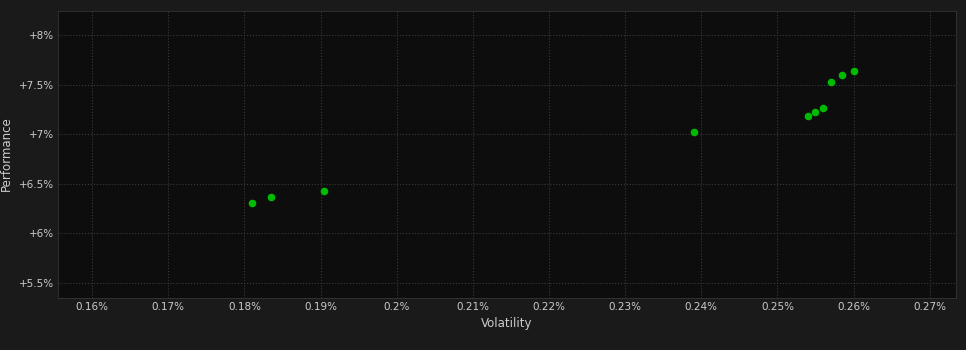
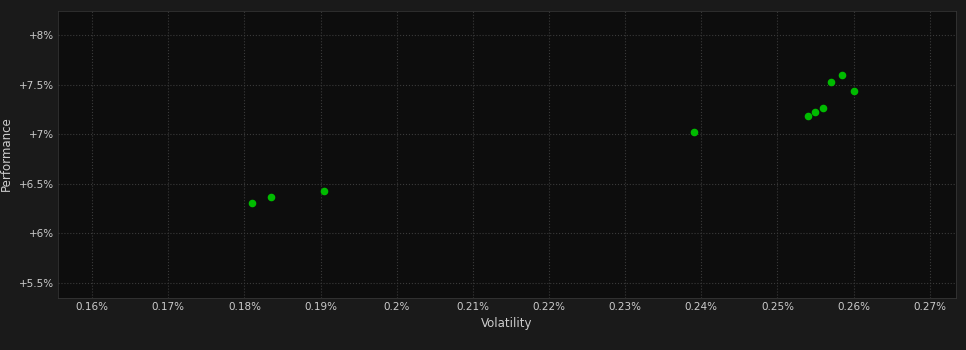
0.26%: 7.64% -> 7.44%
